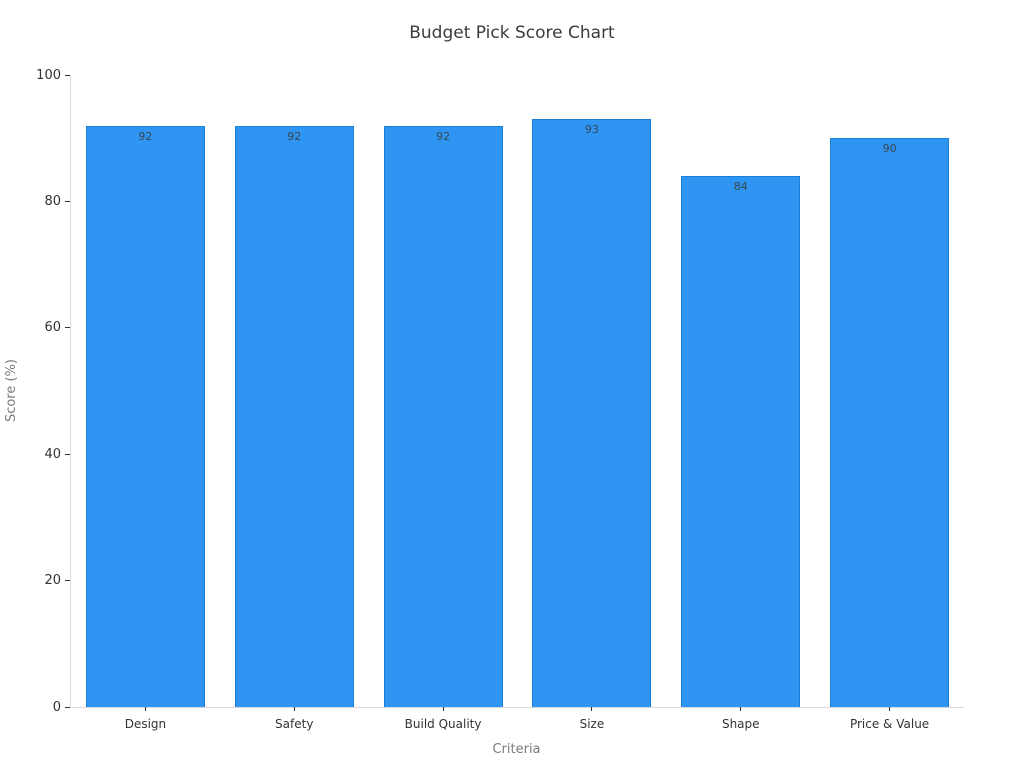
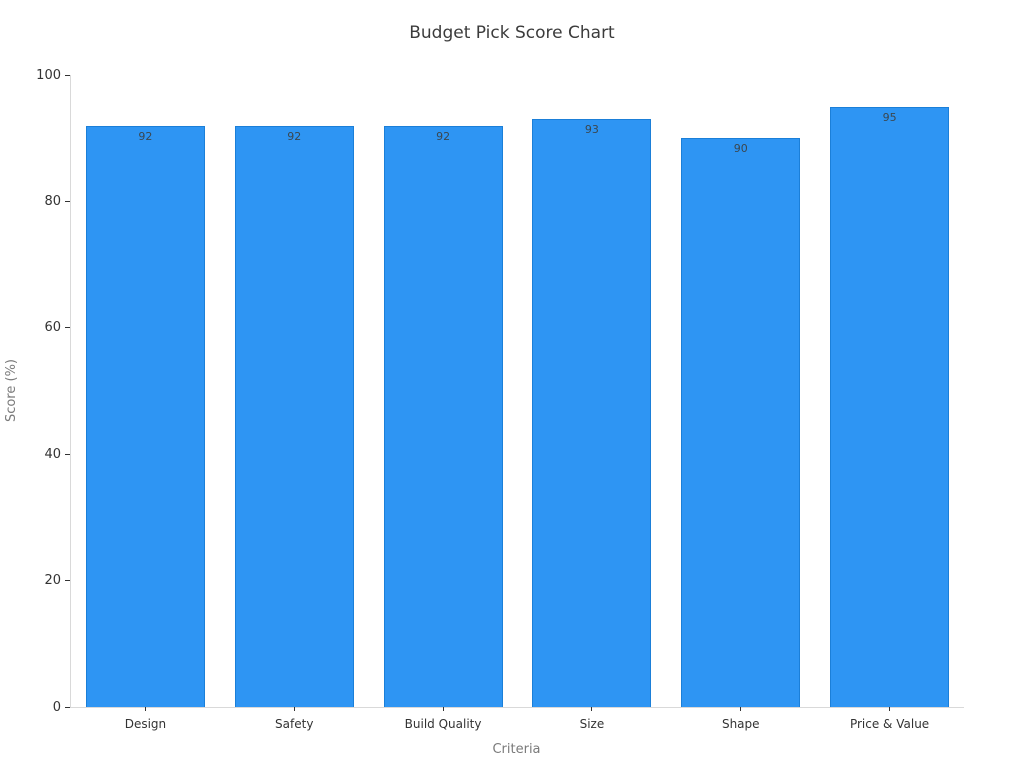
Shape: 84 -> 90
Price & Value: 90 -> 95
